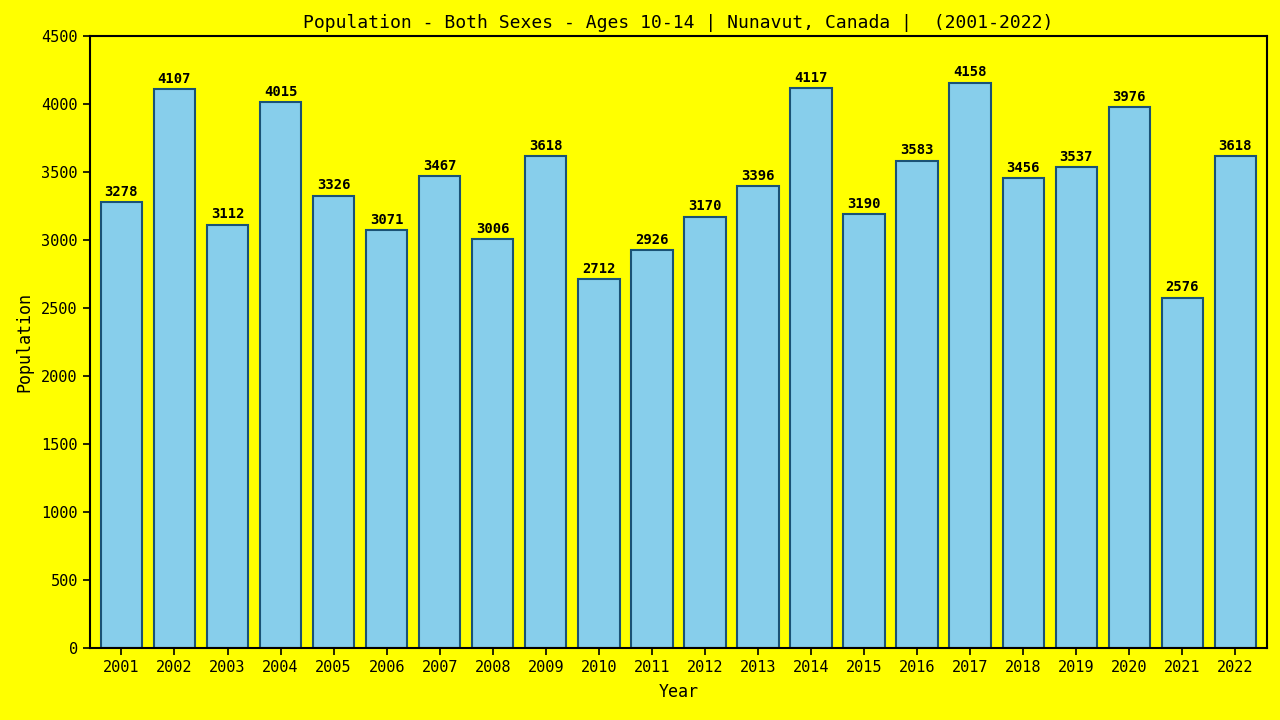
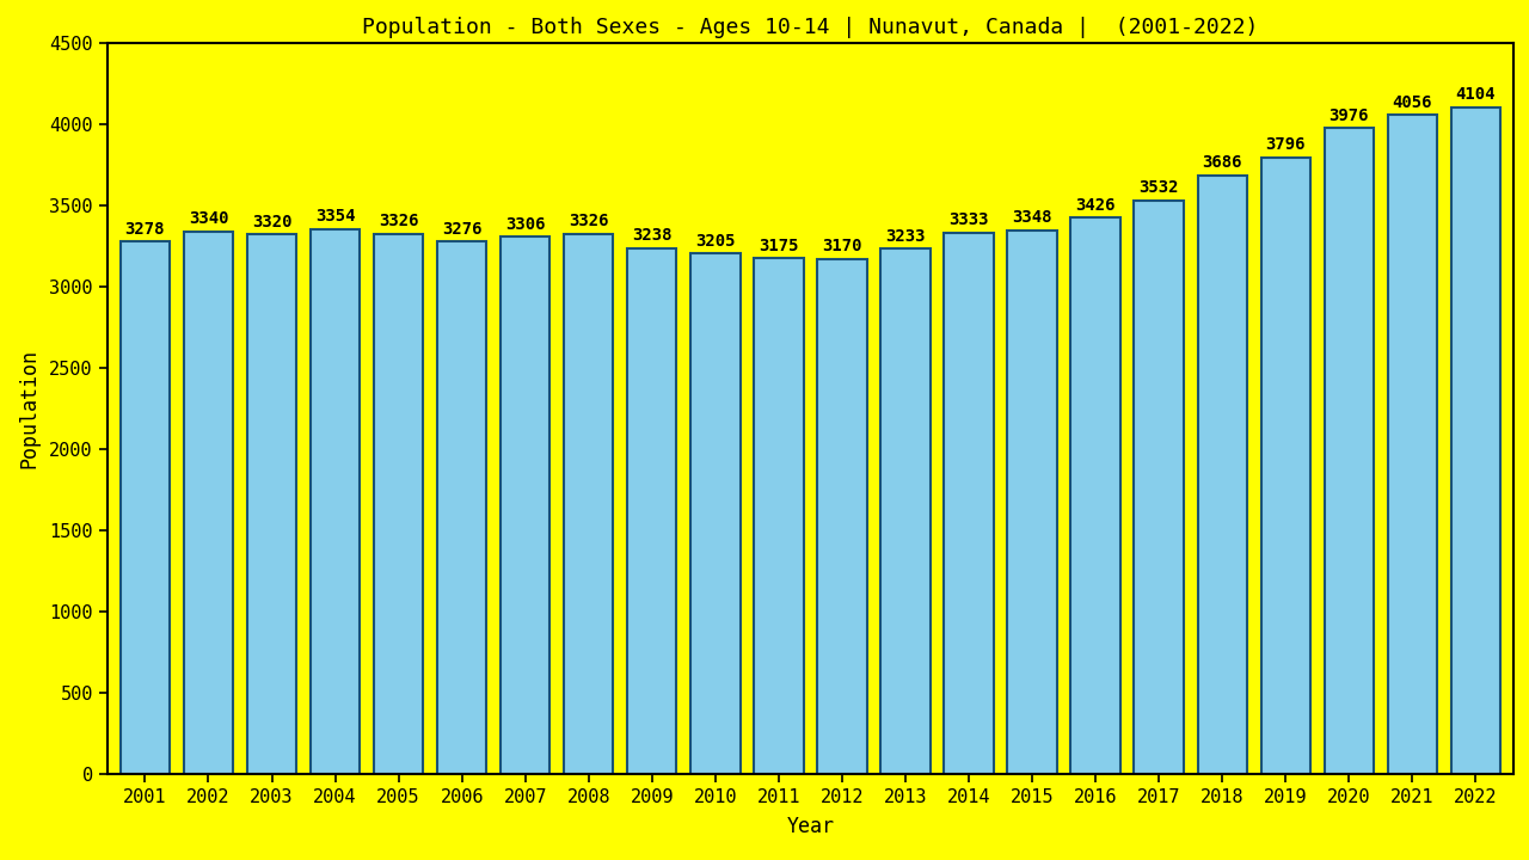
2002: 4107 -> 3340
2003: 3112 -> 3320
2004: 4015 -> 3354
2006: 3071 -> 3276
2007: 3467 -> 3306
2008: 3006 -> 3326
2009: 3618 -> 3238
2010: 2712 -> 3205
2011: 2926 -> 3175
2013: 3396 -> 3233
2014: 4117 -> 3333
2015: 3190 -> 3348
2016: 3583 -> 3426
2017: 4158 -> 3532
2018: 3456 -> 3686
2019: 3537 -> 3796
2021: 2576 -> 4056
2022: 3618 -> 4104
